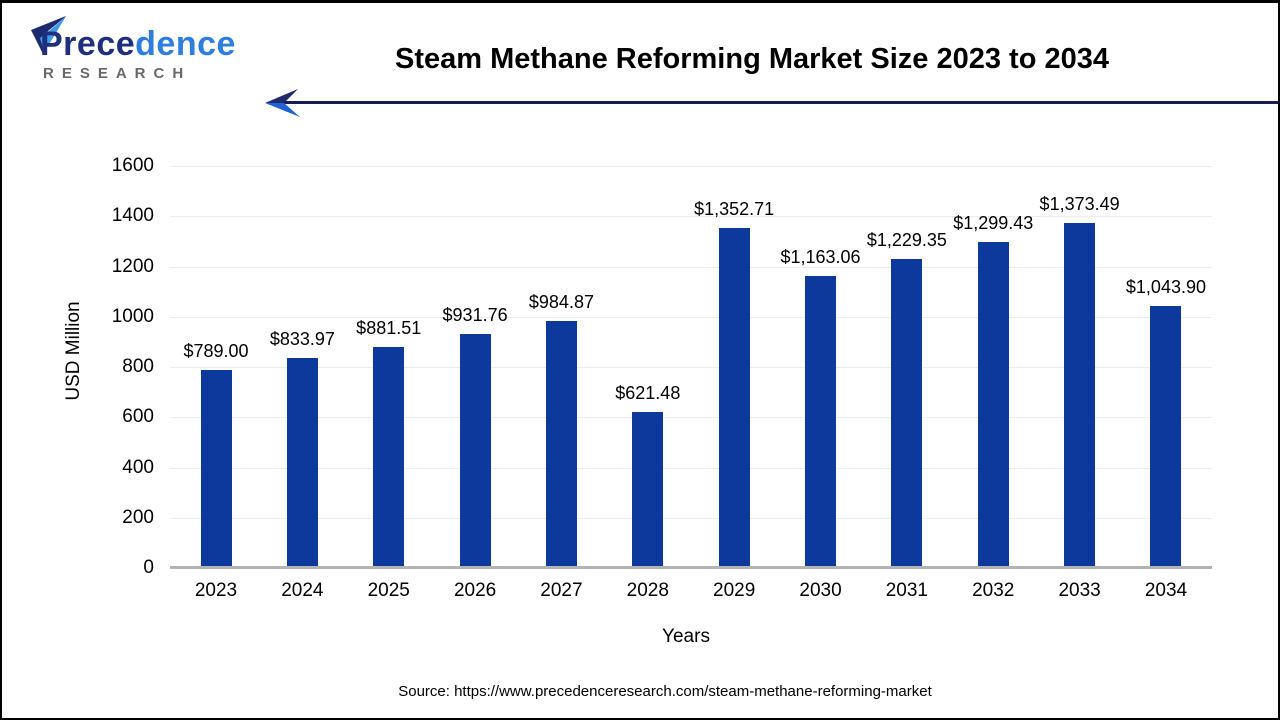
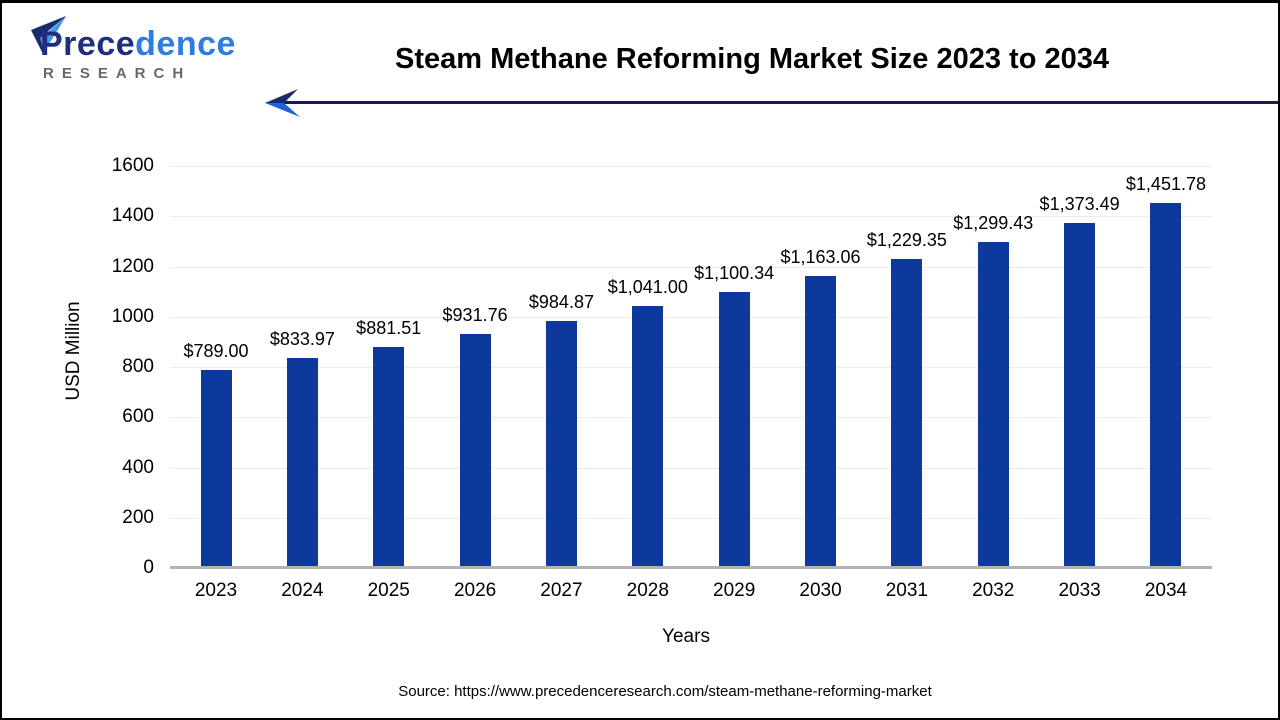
2028: $621.48 -> $1,041.00
2029: $1,352.71 -> $1,100.34
2034: $1,043.90 -> $1,451.78
